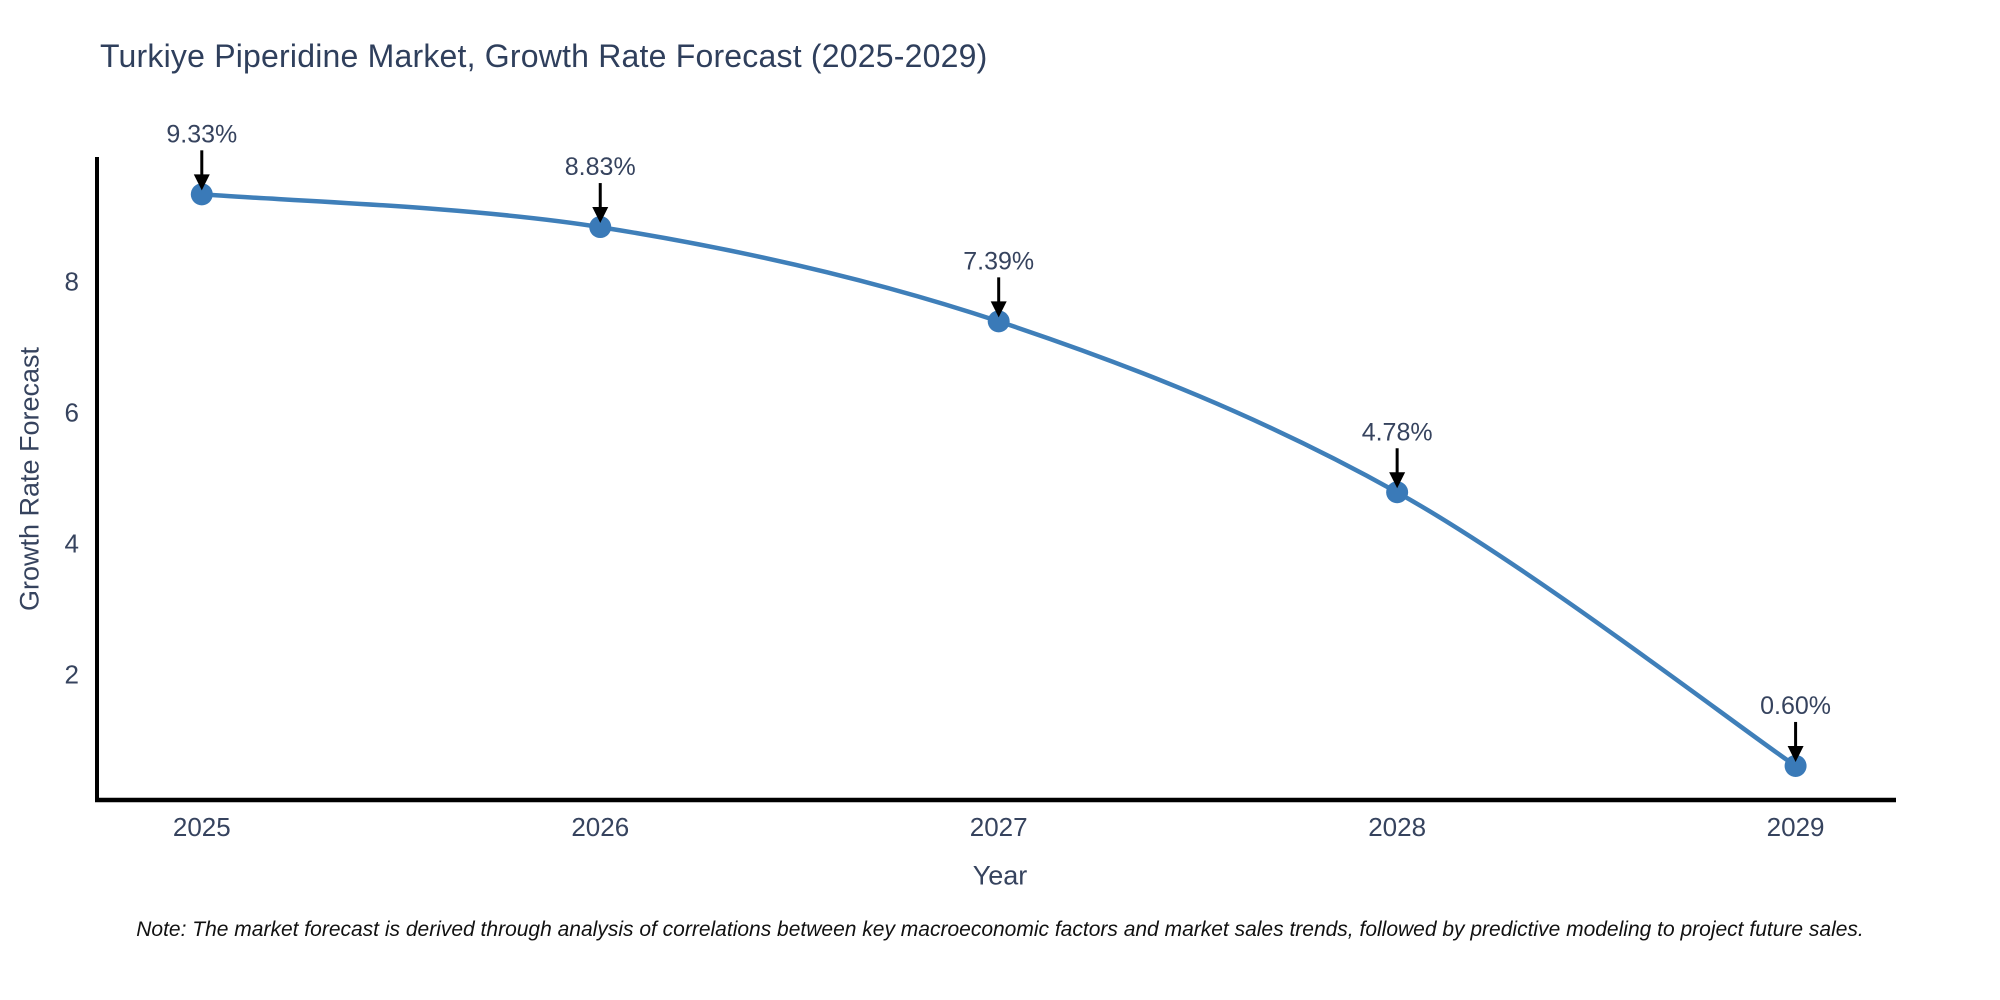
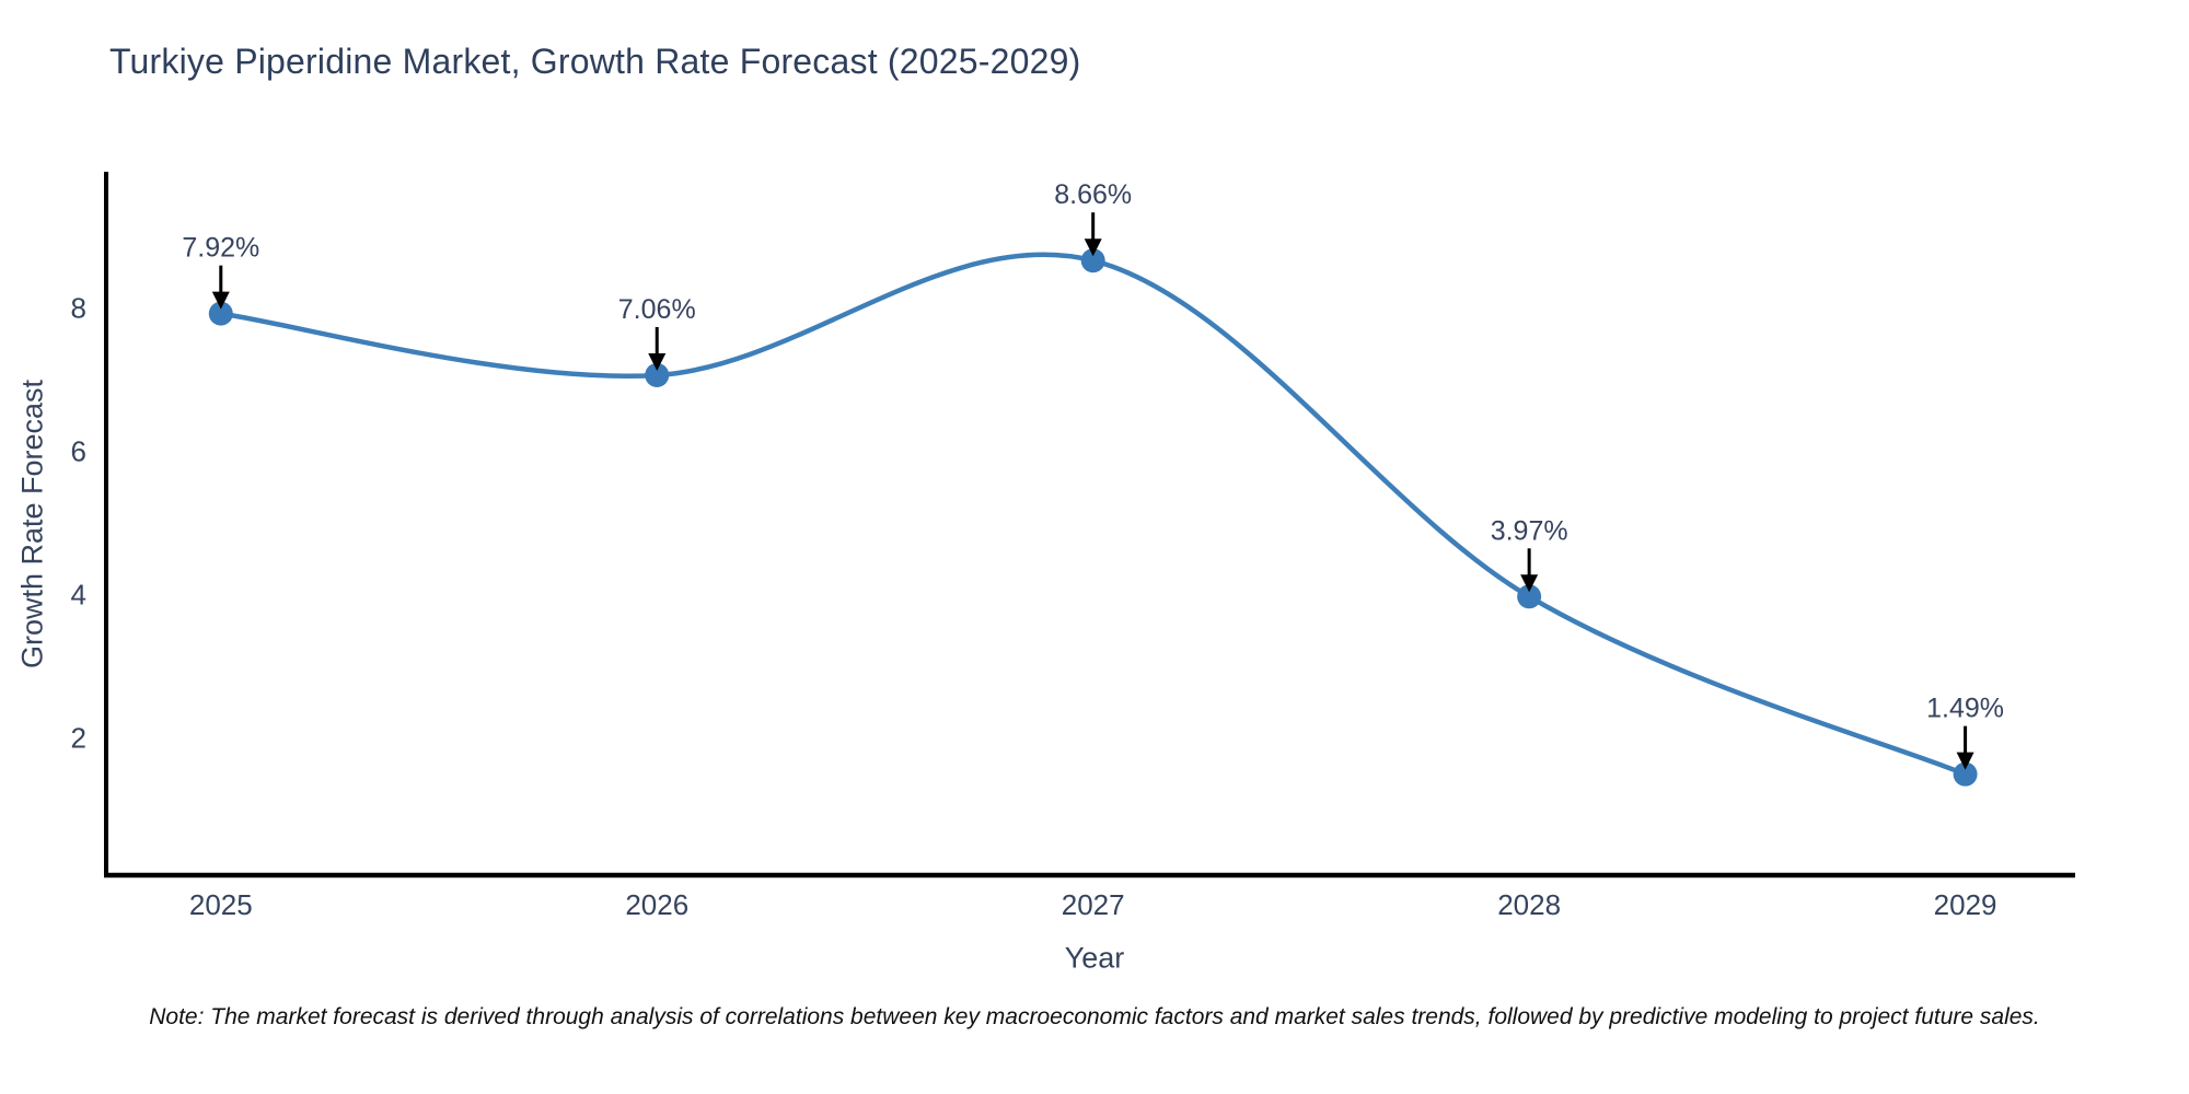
2025: 9.33% -> 7.92%
2026: 8.83% -> 7.06%
2027: 7.39% -> 8.66%
2028: 4.78% -> 3.97%
2029: 0.60% -> 1.49%
